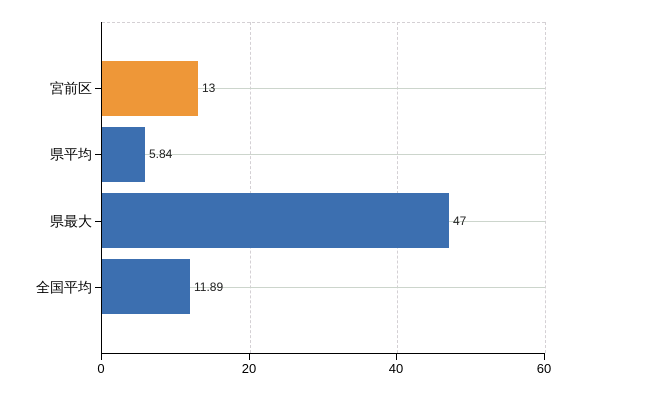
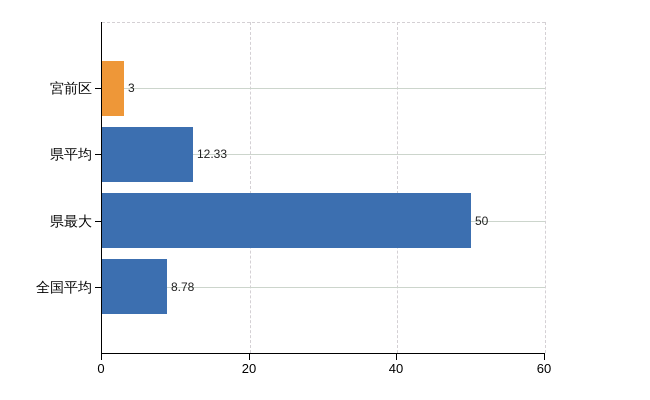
宮前区: 13 -> 3
県平均: 5.84 -> 12.33
県最大: 47 -> 50
全国平均: 11.89 -> 8.78
